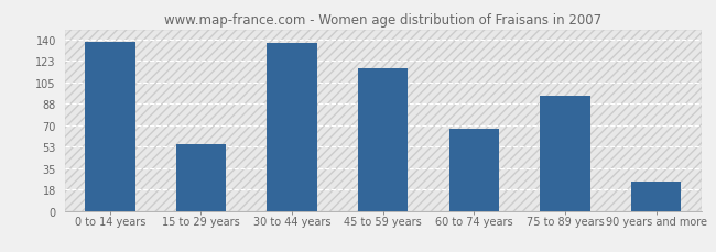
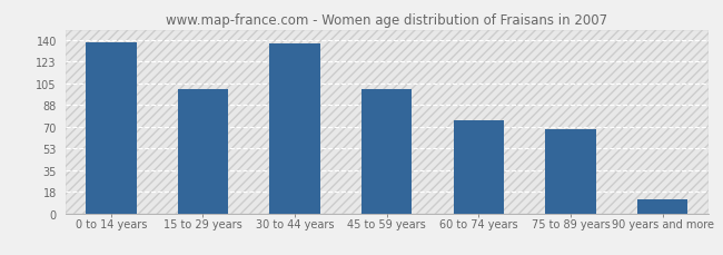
15 to 29 years: 55 -> 100
45 to 59 years: 116 -> 100
60 to 74 years: 67 -> 75
75 to 89 years: 94 -> 68
90 years and more: 24 -> 12
